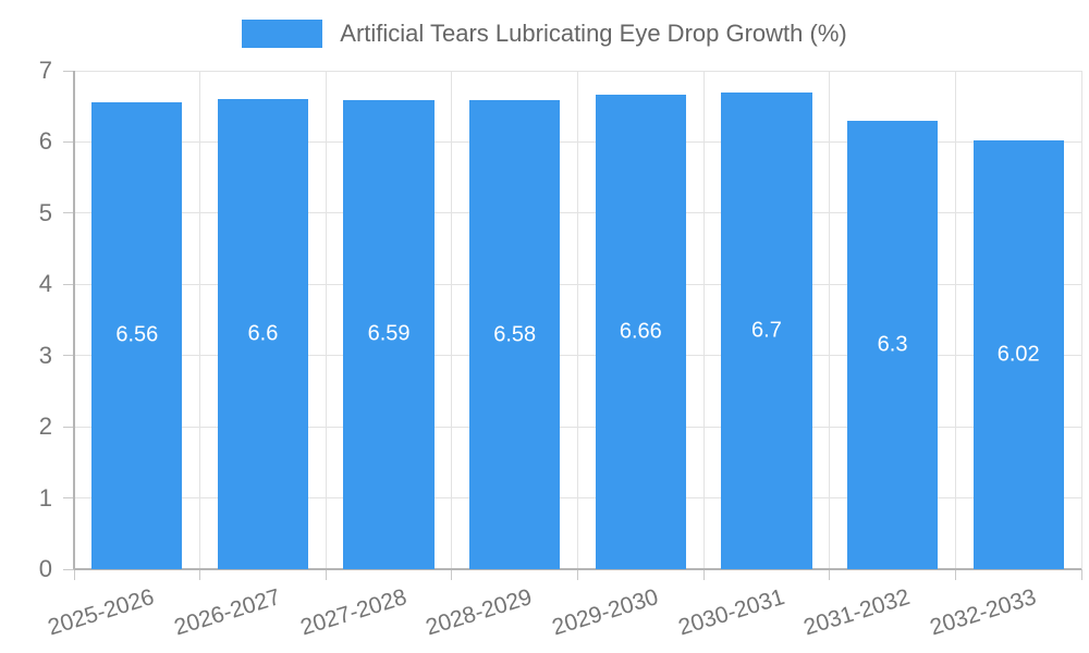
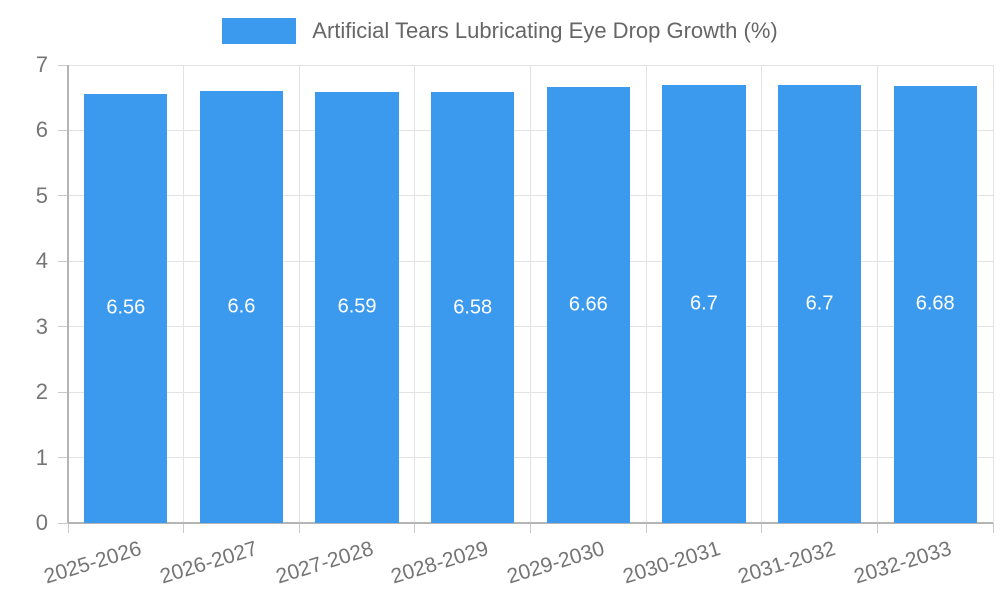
2031-2032: 6.3 -> 6.7
2032-2033: 6.02 -> 6.68
